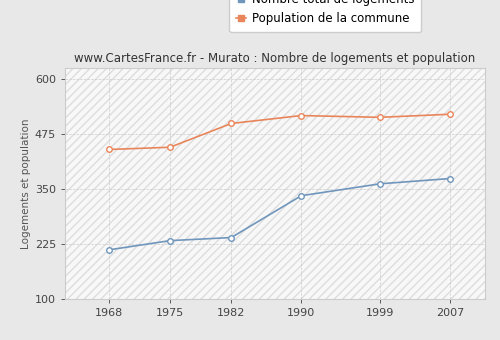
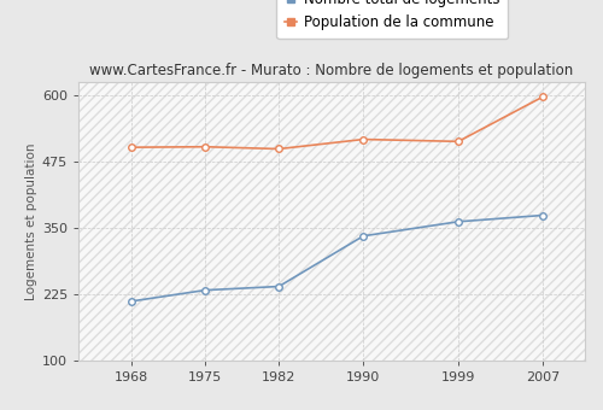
Population de la commune/1968: 440 -> 502
Population de la commune/1975: 445 -> 503
Population de la commune/2007: 520 -> 597
